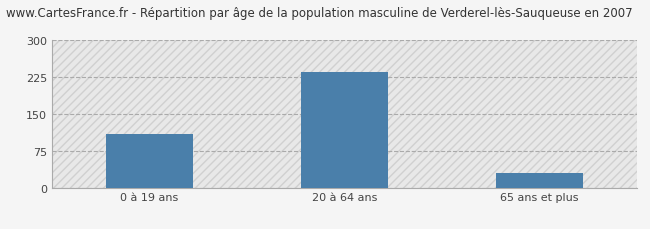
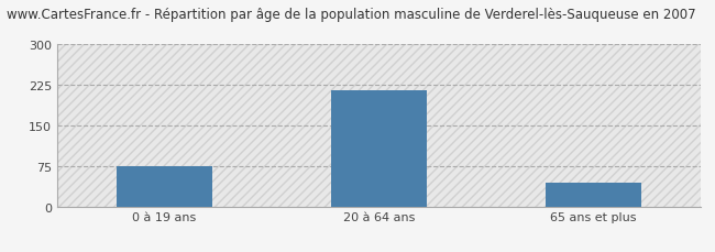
0 à 19 ans: 110 -> 75
20 à 64 ans: 235 -> 215
65 ans et plus: 30 -> 45
